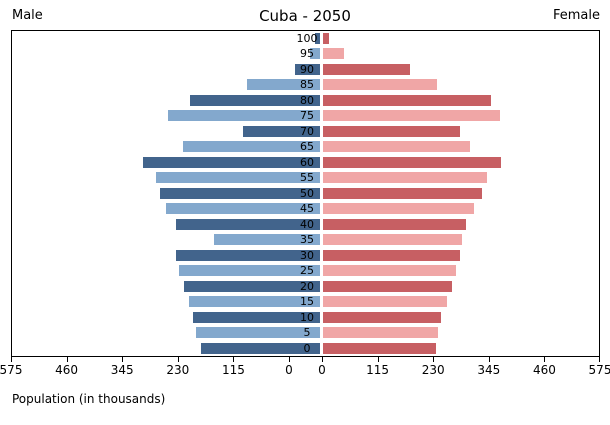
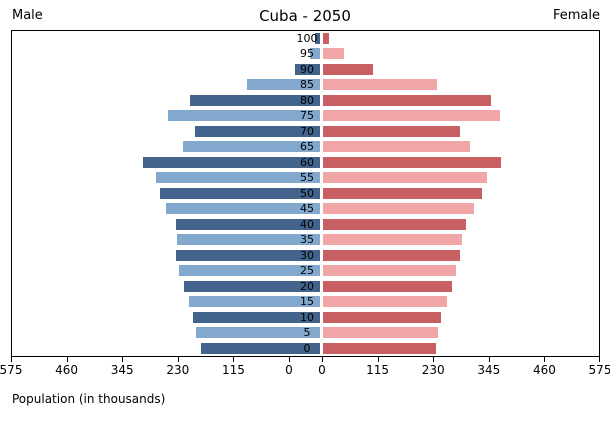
Female/90: 180 -> 100
Male/70: 160 -> 260
Male/35: 220 -> 300
